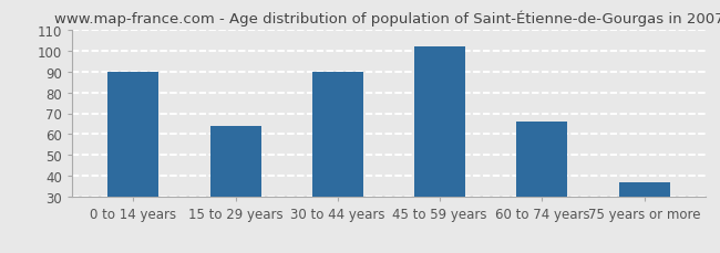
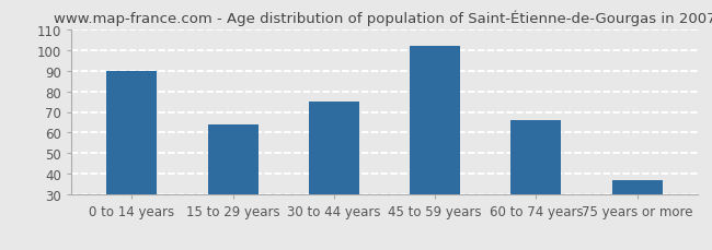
30 to 44 years: 90 -> 75
